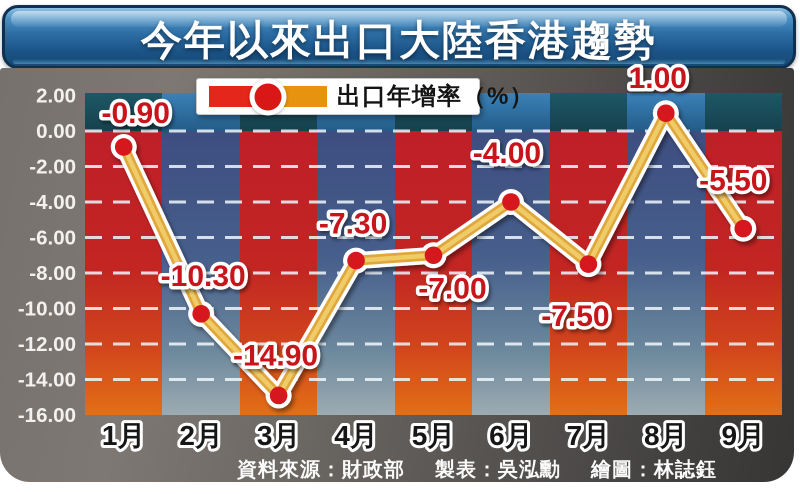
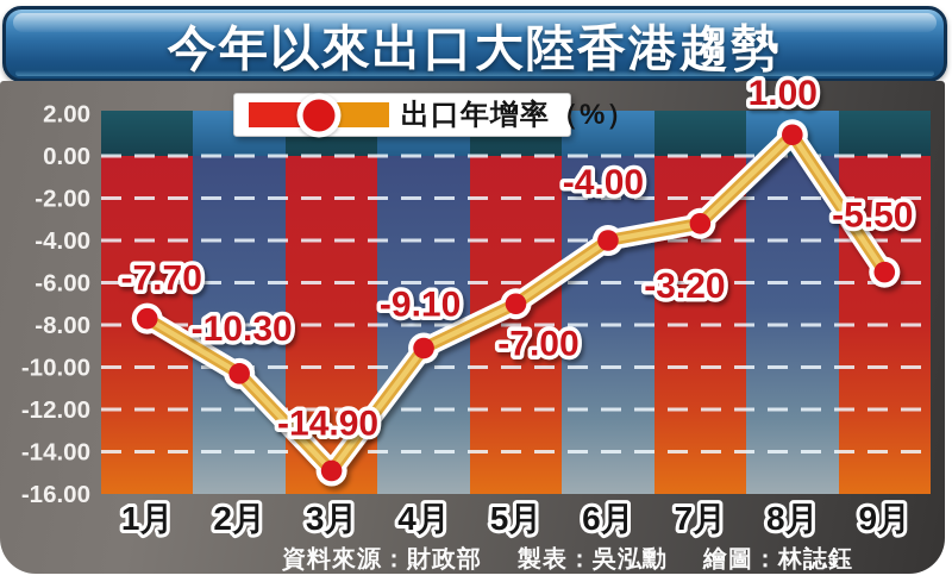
1月: -0.90 -> -7.70
4月: -7.30 -> -9.10
7月: -7.50 -> -3.20
